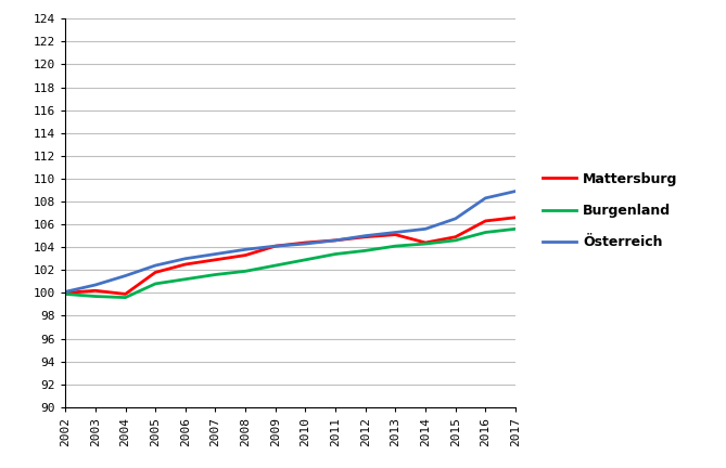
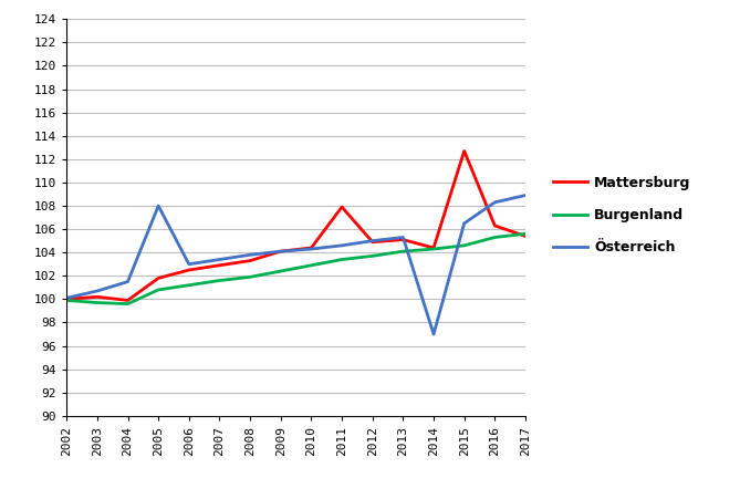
Österreich/2005: 102.4 -> 108.0
Mattersburg/2011: 104.6 -> 107.9
Österreich/2014: 105.6 -> 97.0
Mattersburg/2015: 104.9 -> 112.7
Mattersburg/2017: 106.6 -> 105.4
